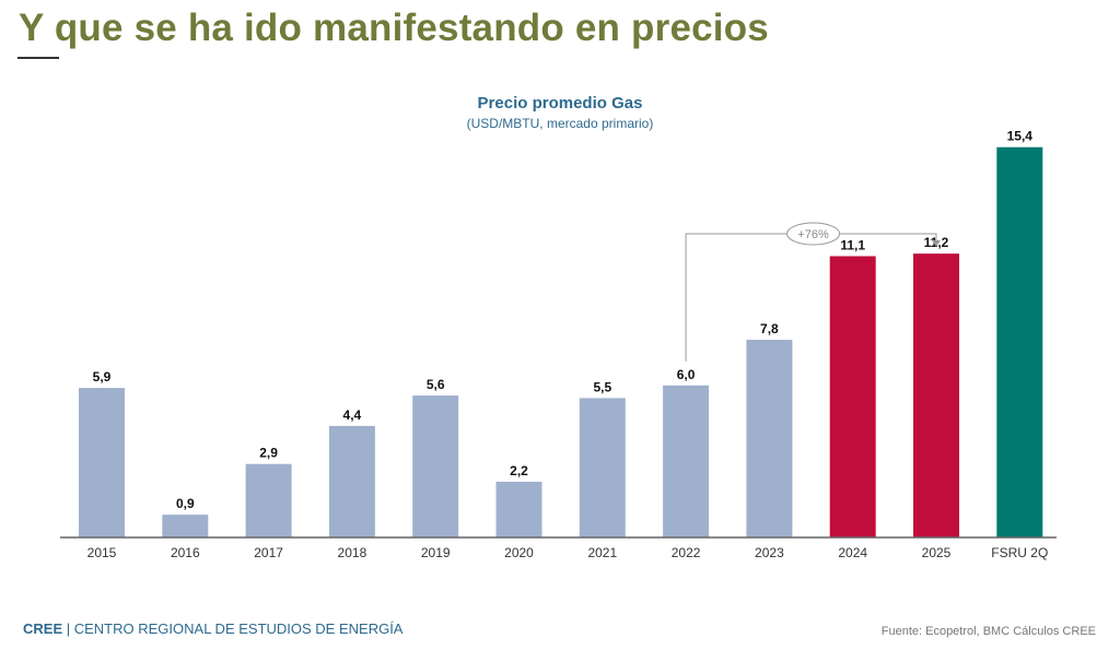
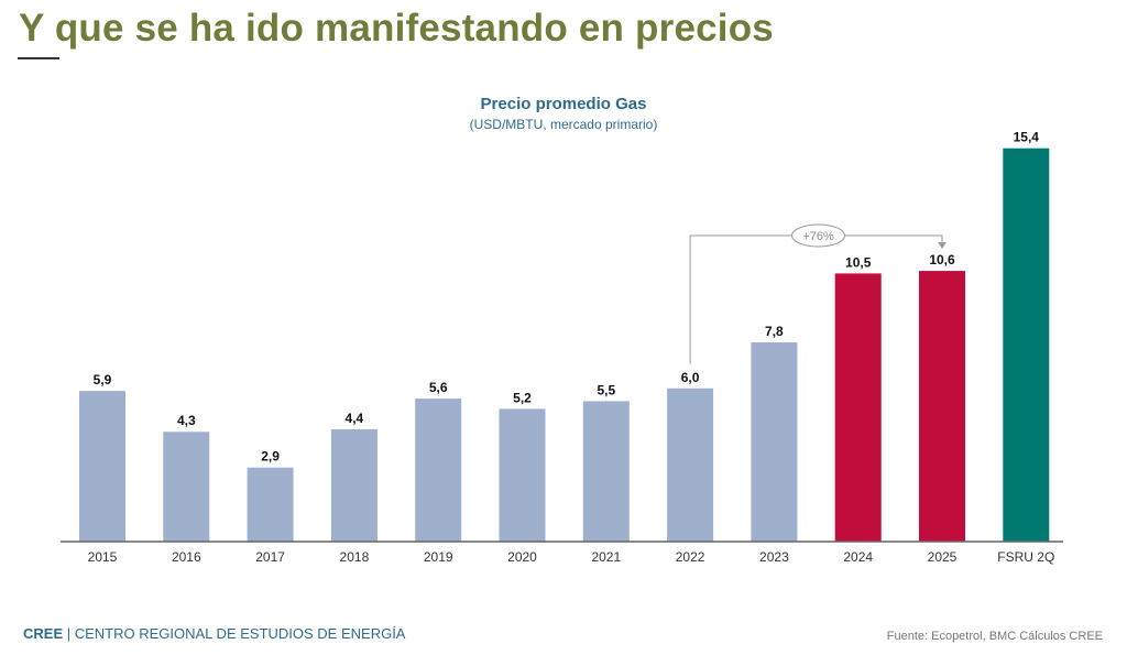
2016: 0,9 -> 4,3
2020: 2,2 -> 5,2
2024: 11,1 -> 10,5
2025: 11,2 -> 10,6
